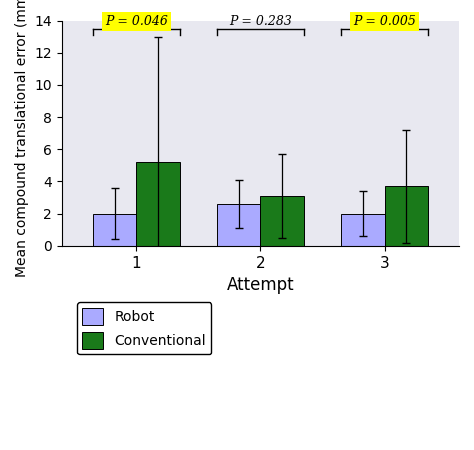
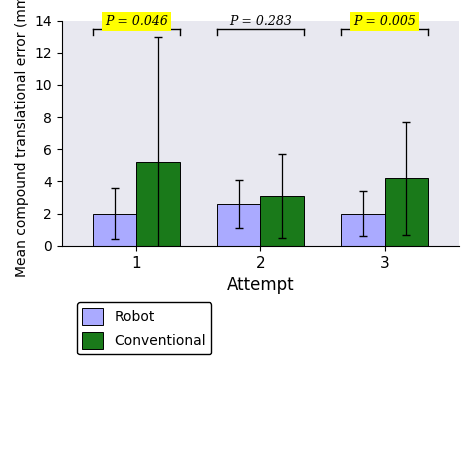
Conventional/3: 3.7 -> 4.2
